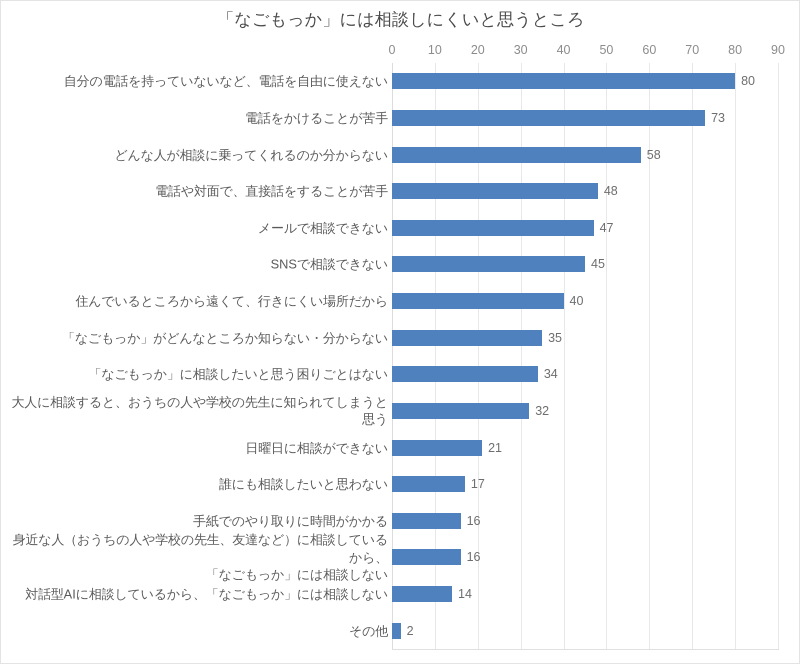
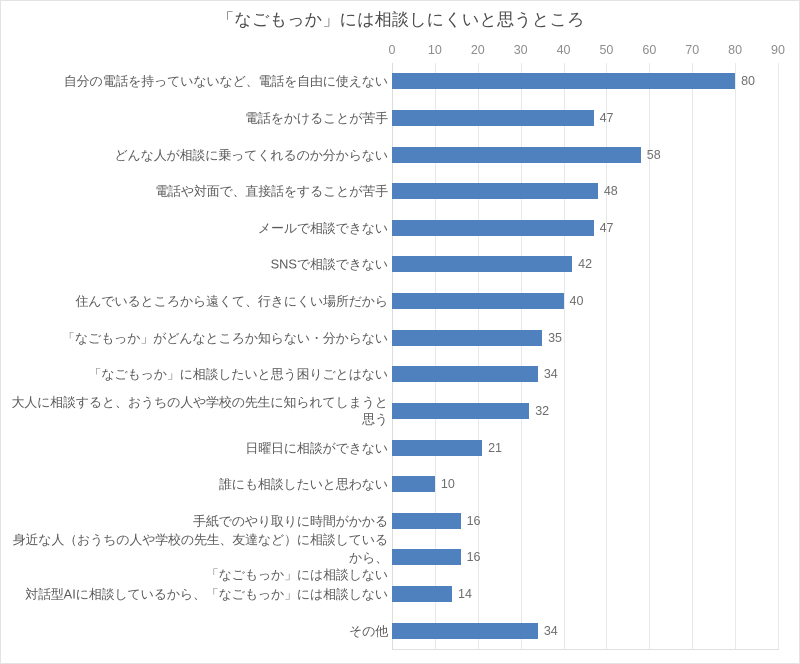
電話をかけることが苦手: 73 -> 47
SNSで相談できない: 45 -> 42
誰にも相談したいと思わない: 17 -> 10
その他: 2 -> 34
